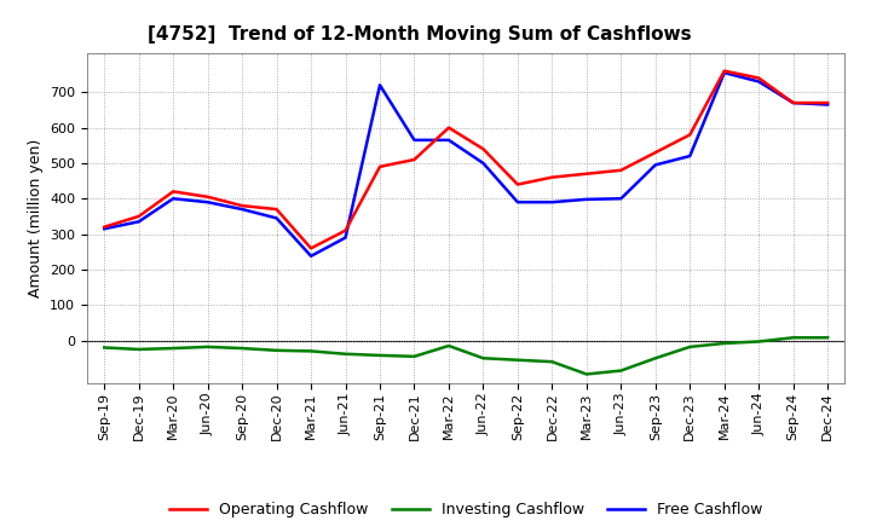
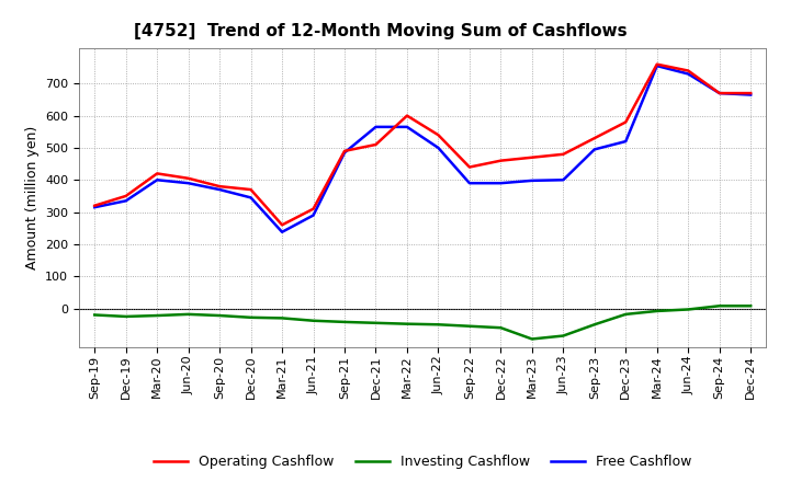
Free Cashflow/Sep-21: 720 -> 485
Investing Cashflow/Mar-22: -15 -> -48
